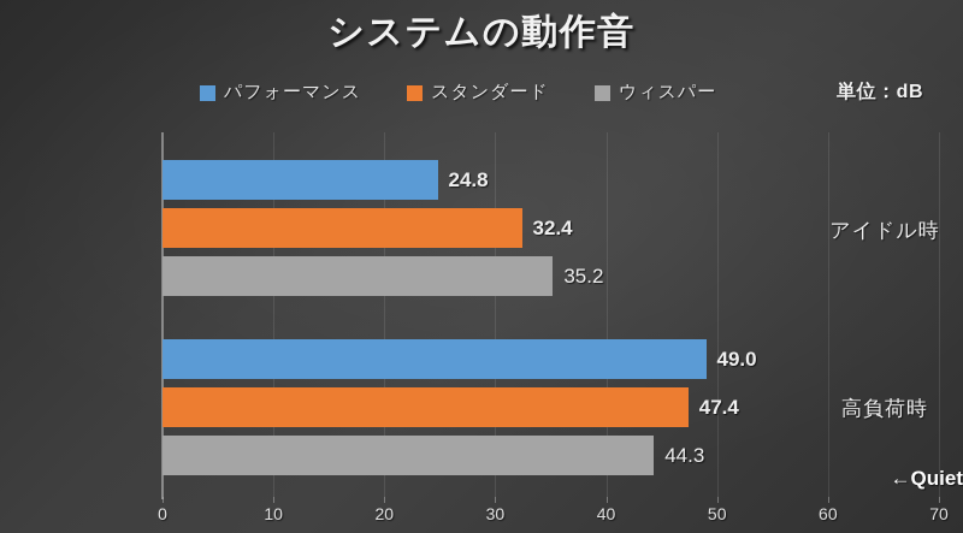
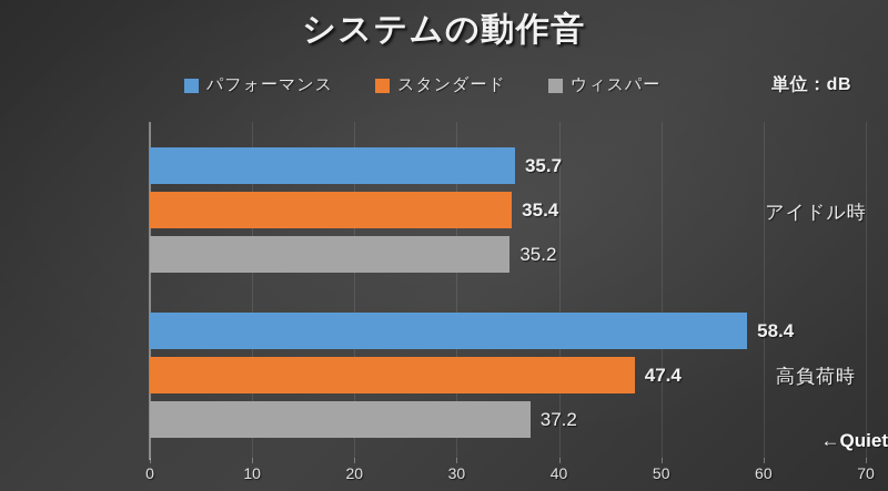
パフォーマンス/アイドル時: 24.8 -> 35.7
スタンダード/アイドル時: 32.4 -> 35.4
パフォーマンス/高負荷時: 49.0 -> 58.4
ウィスパー/高負荷時: 44.3 -> 37.2
